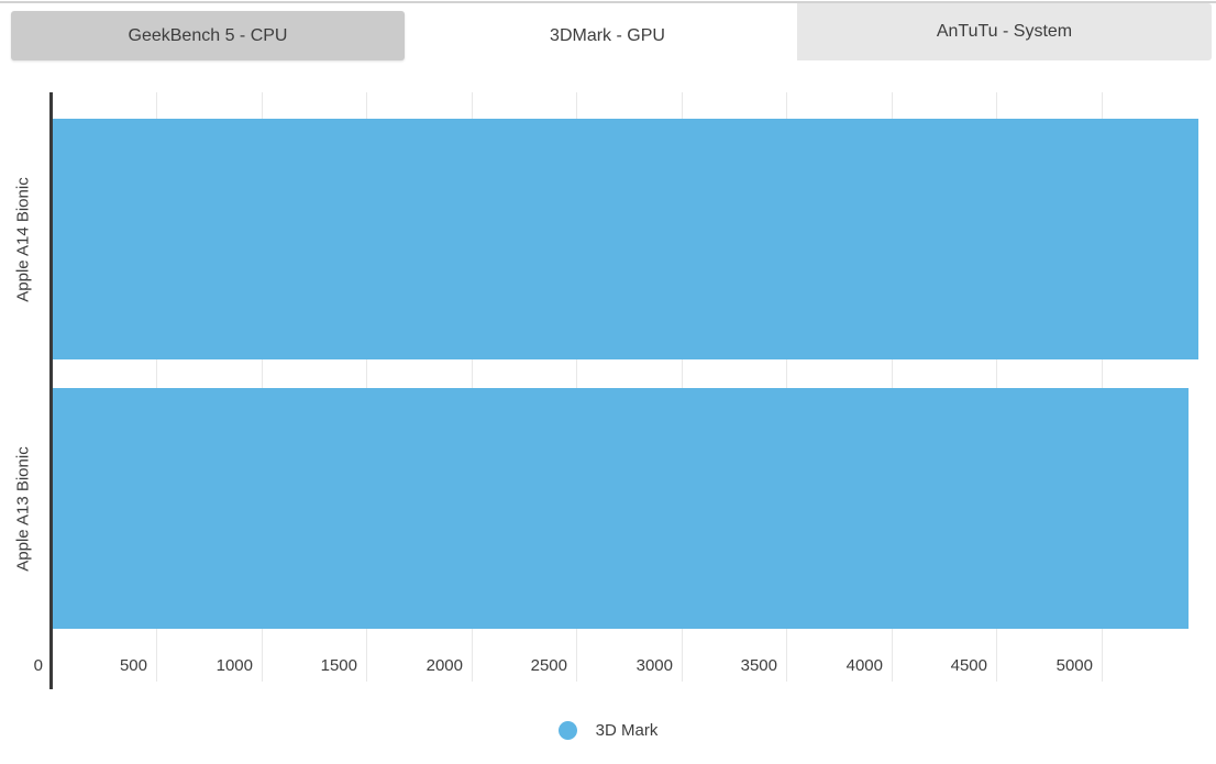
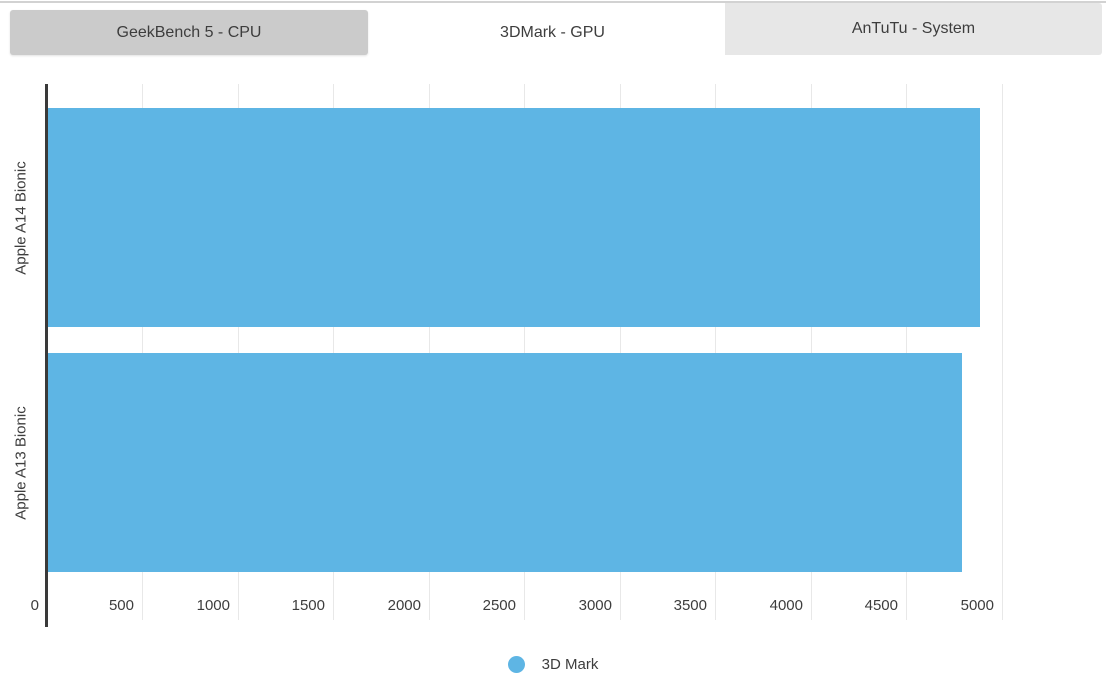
Apple A14 Bionic: 5460 -> 4880
Apple A13 Bionic: 5410 -> 4790
